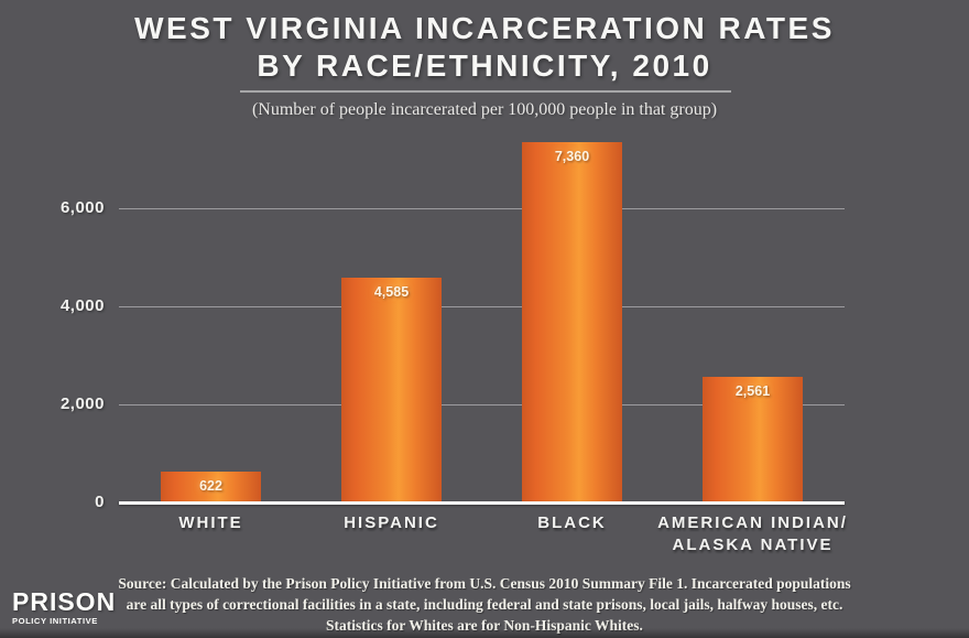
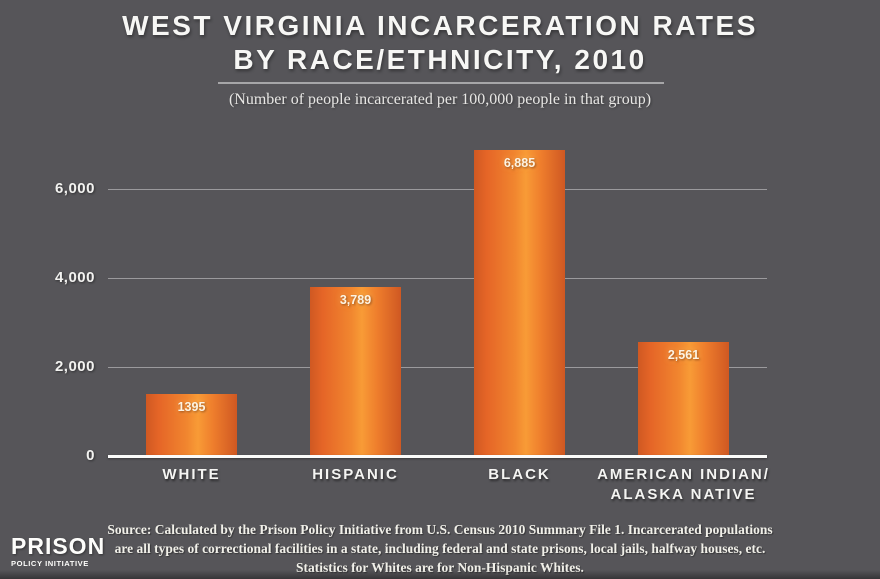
WHITE: 622 -> 1395
HISPANIC: 4,585 -> 3,789
BLACK: 7,360 -> 6,885
